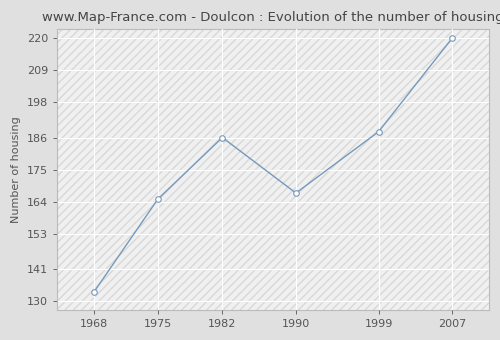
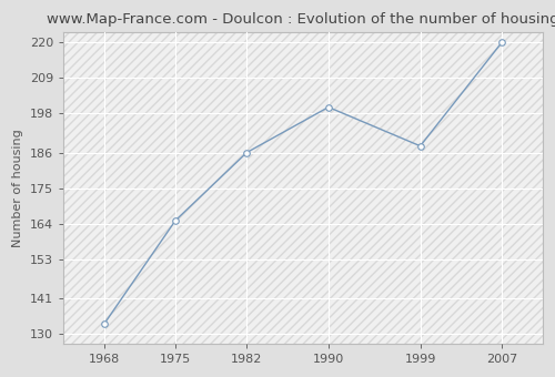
1990: 167 -> 200
